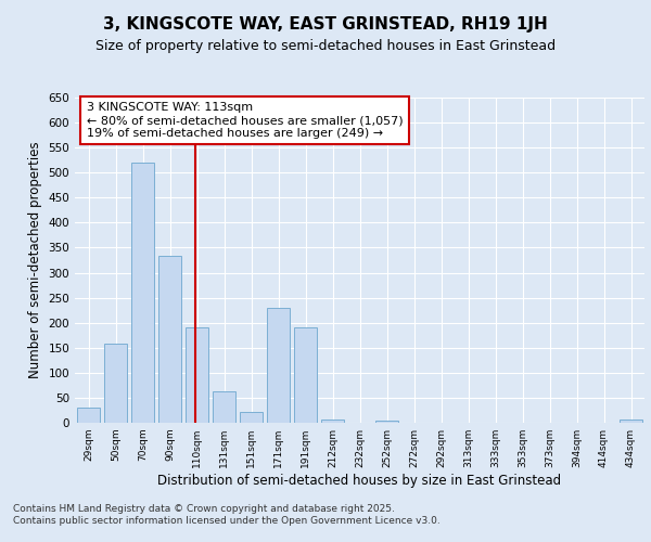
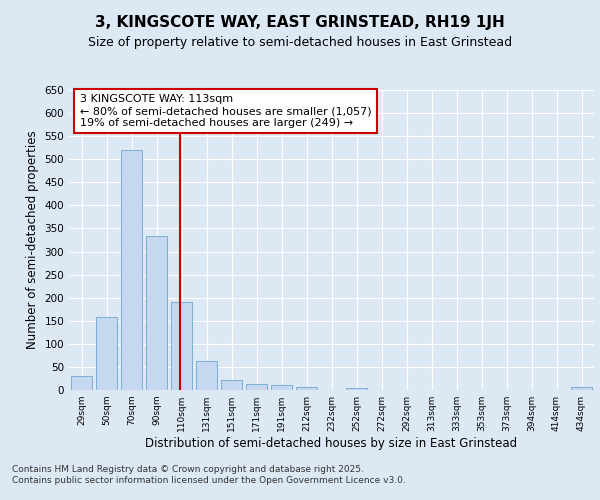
171sqm: 230 -> 14
191sqm: 190 -> 11
